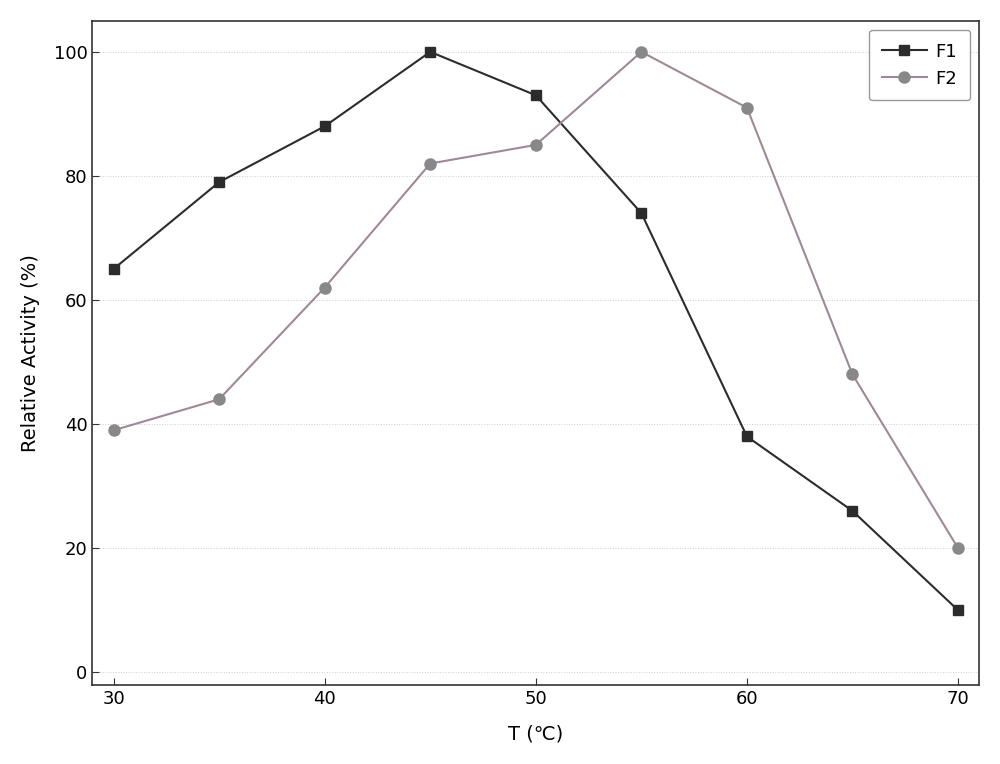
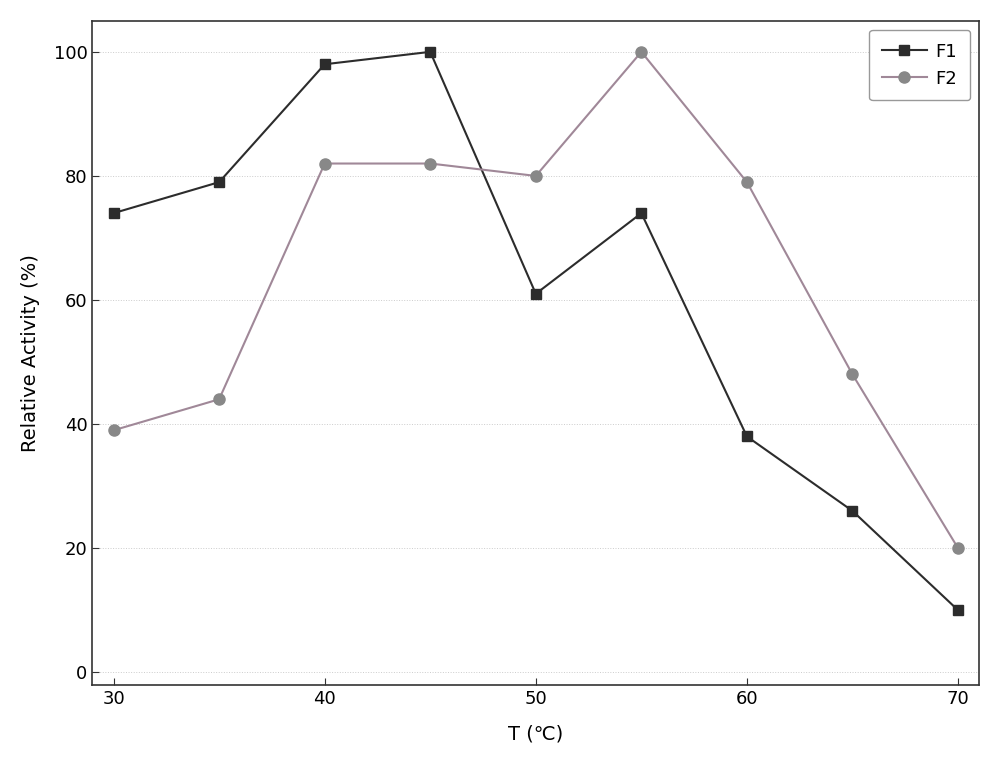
F1/30: 65 -> 74
F1/40: 88 -> 98
F2/40: 62 -> 82
F1/50: 93 -> 61
F2/50: 85 -> 80
F2/60: 91 -> 79
